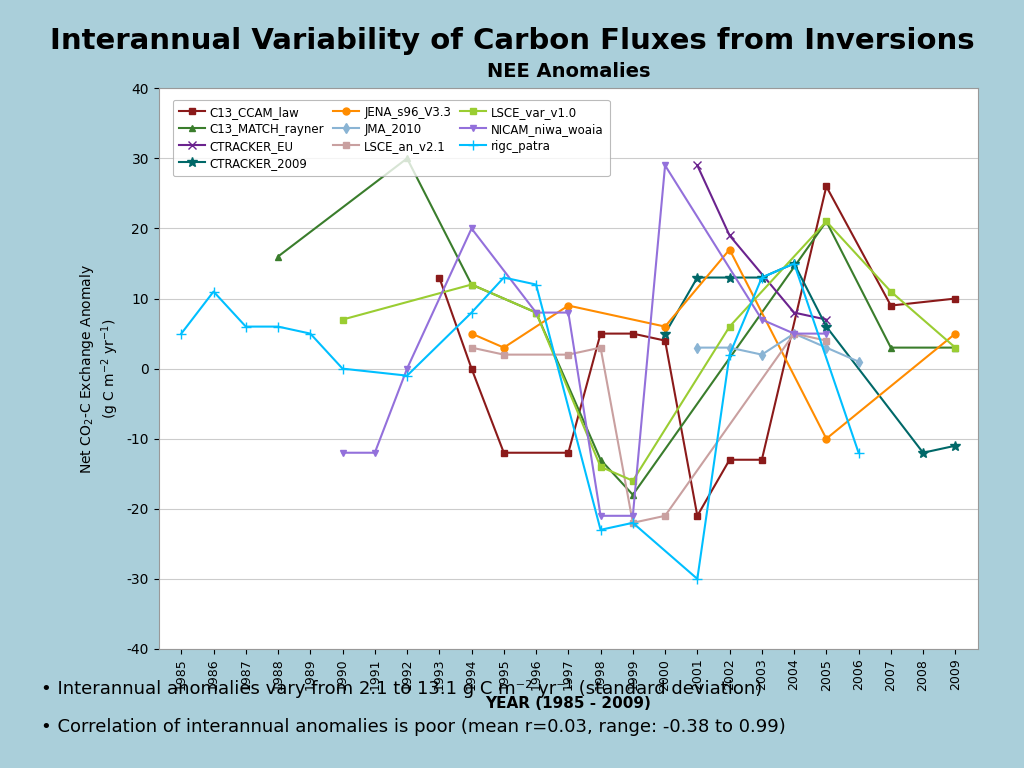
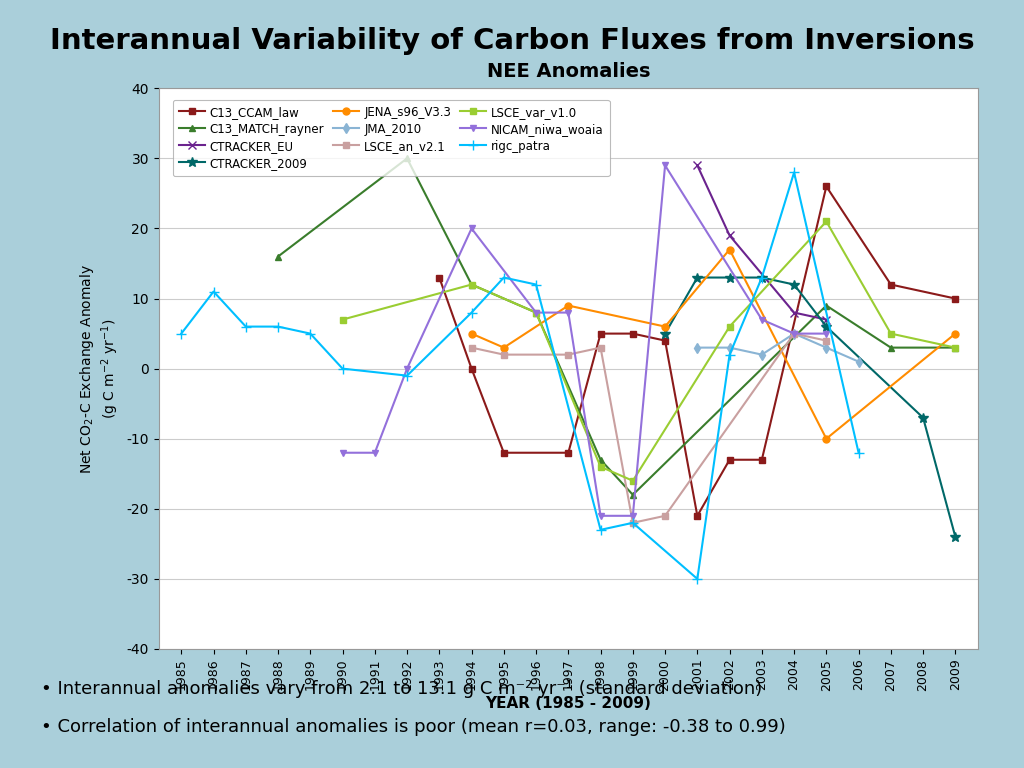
CTRACKER_2009/2004: 15 -> 12
rigc_patra/2004: 15 -> 28
C13_MATCH_rayner/2005: 21 -> 9
C13_CCAM_law/2007: 9 -> 12
LSCE_var_v1.0/2007: 11 -> 5
CTRACKER_2009/2008: -12 -> -7
CTRACKER_2009/2009: -11 -> -24
